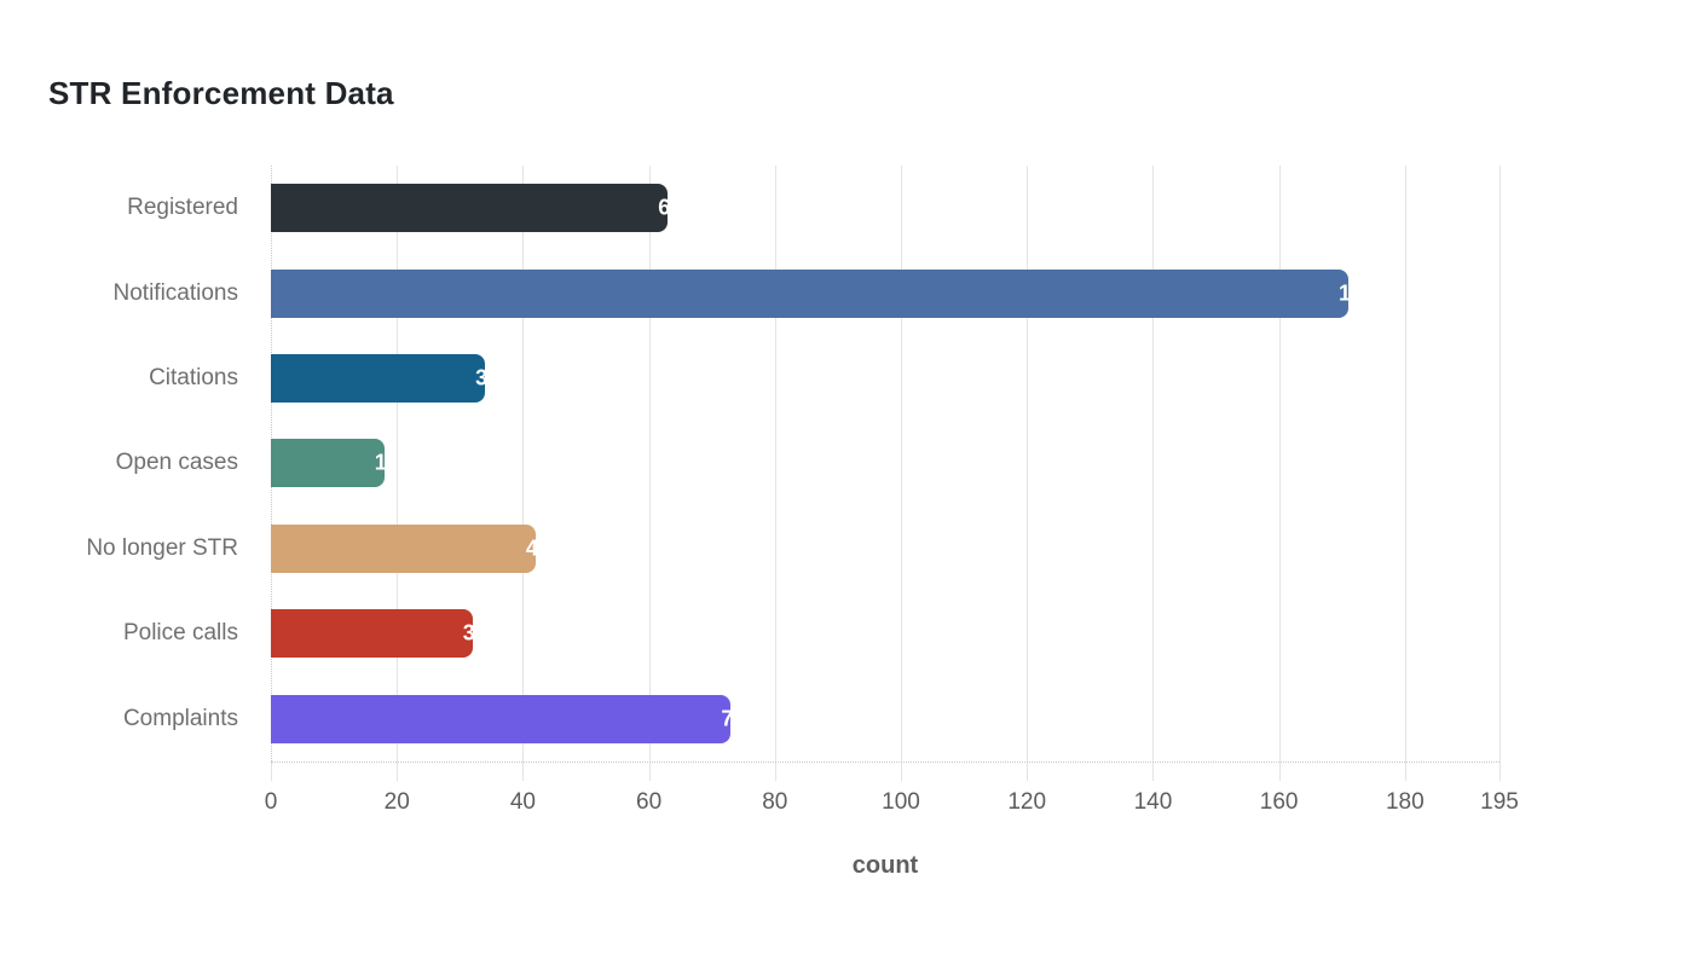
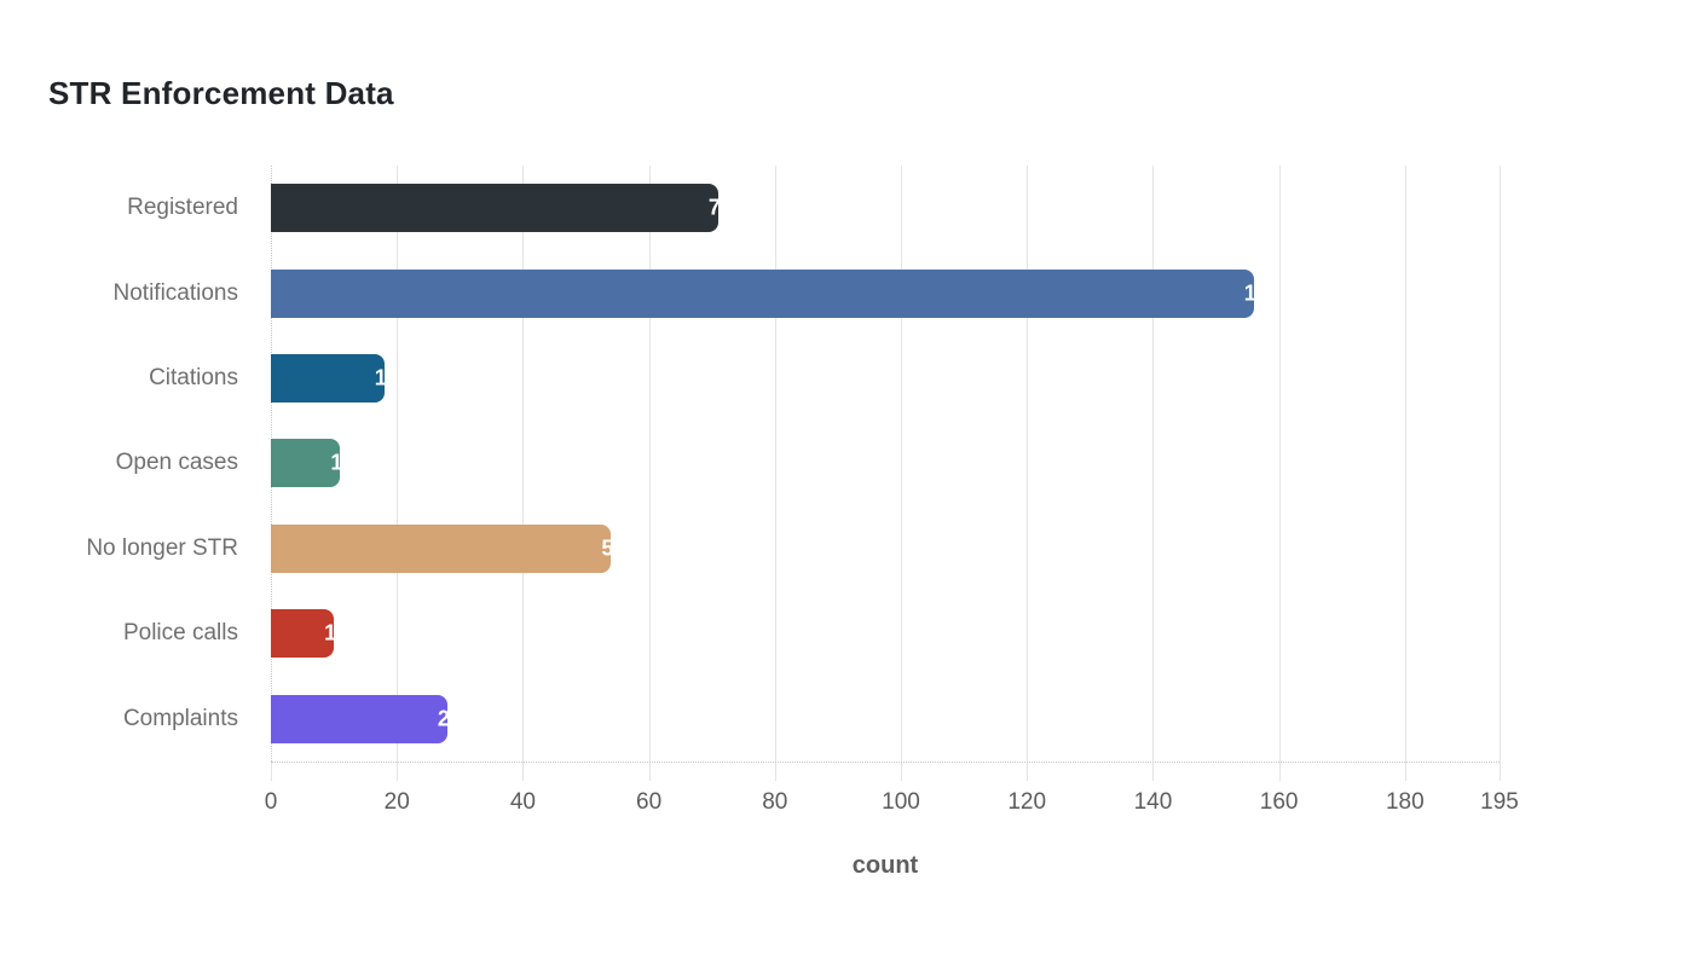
Registered: 63 -> 71
Notifications: 171 -> 156
Citations: 34 -> 18
Open cases: 18 -> 11
No longer STR: 42 -> 54
Police calls: 32 -> 10
Complaints: 73 -> 28
